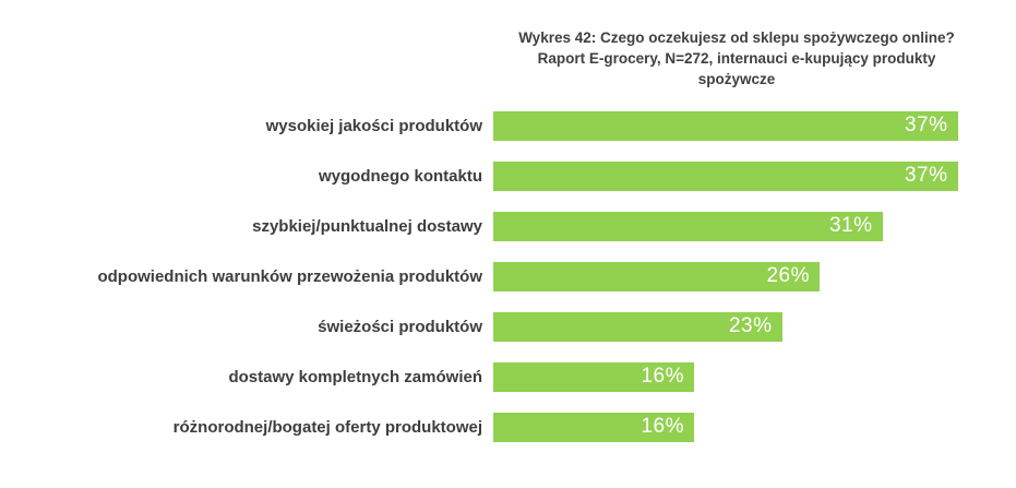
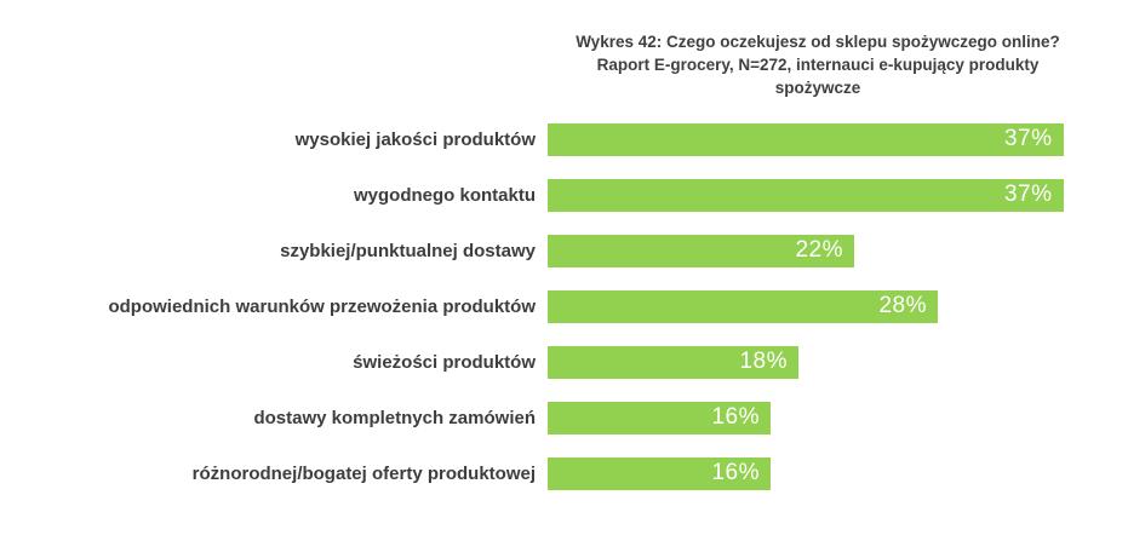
szybkiej/punktualnej dostawy: 31% -> 22%
odpowiednich warunków przewożenia produktów: 26% -> 28%
świeżości produktów: 23% -> 18%
